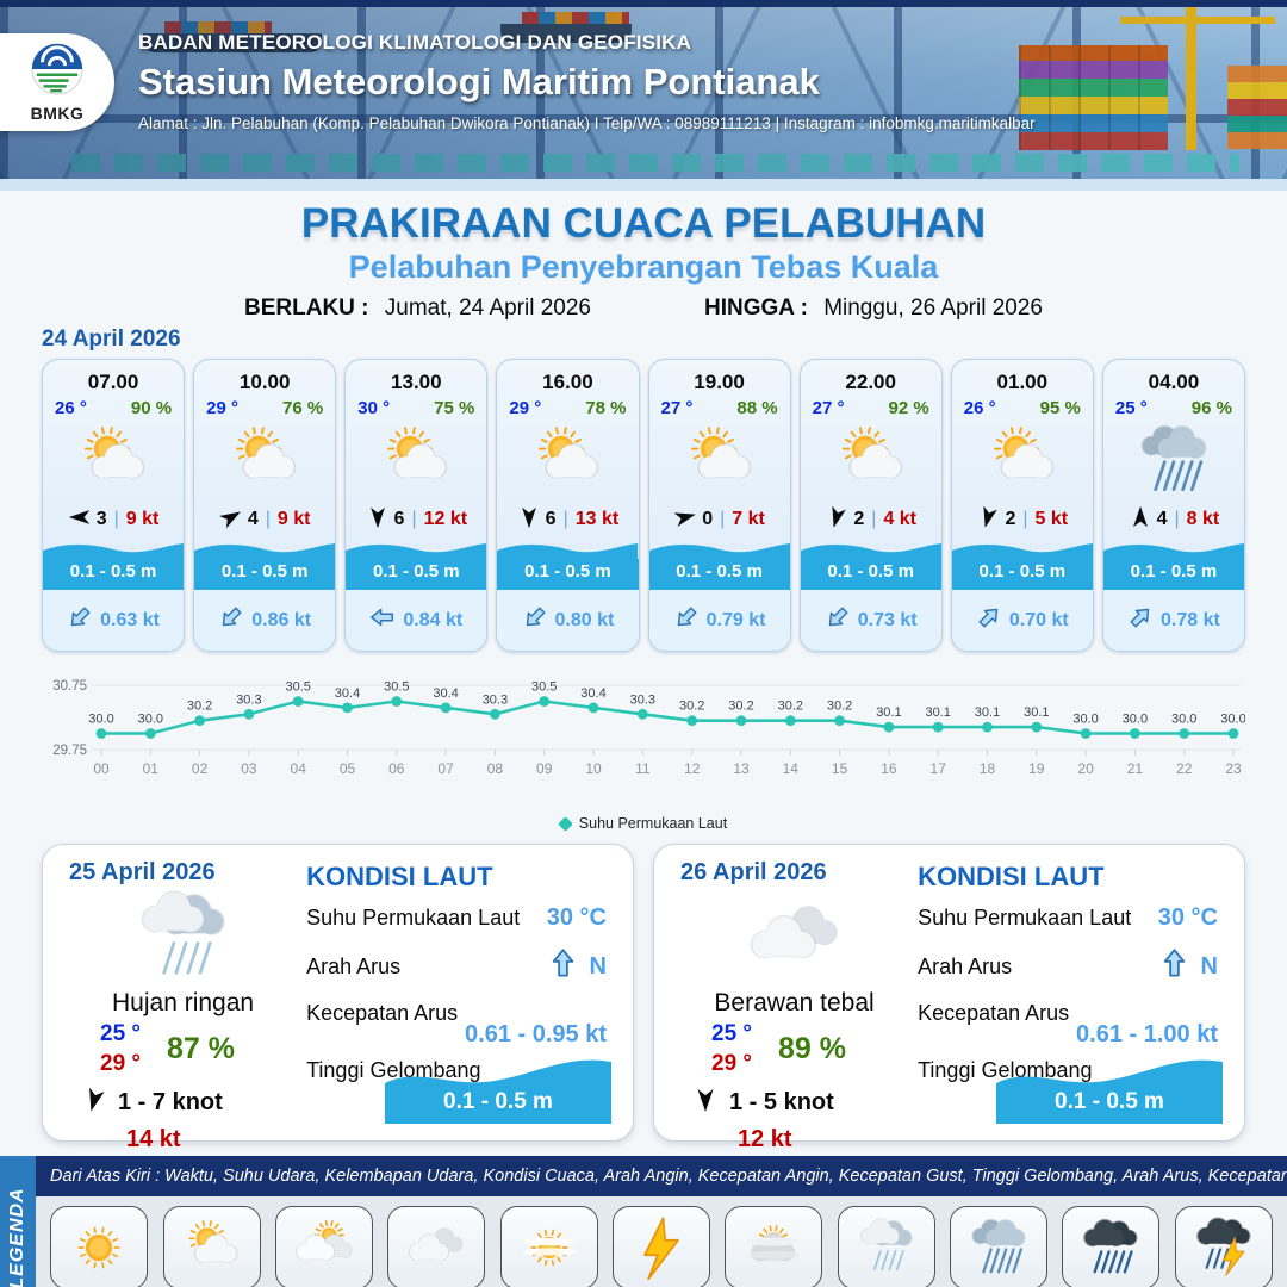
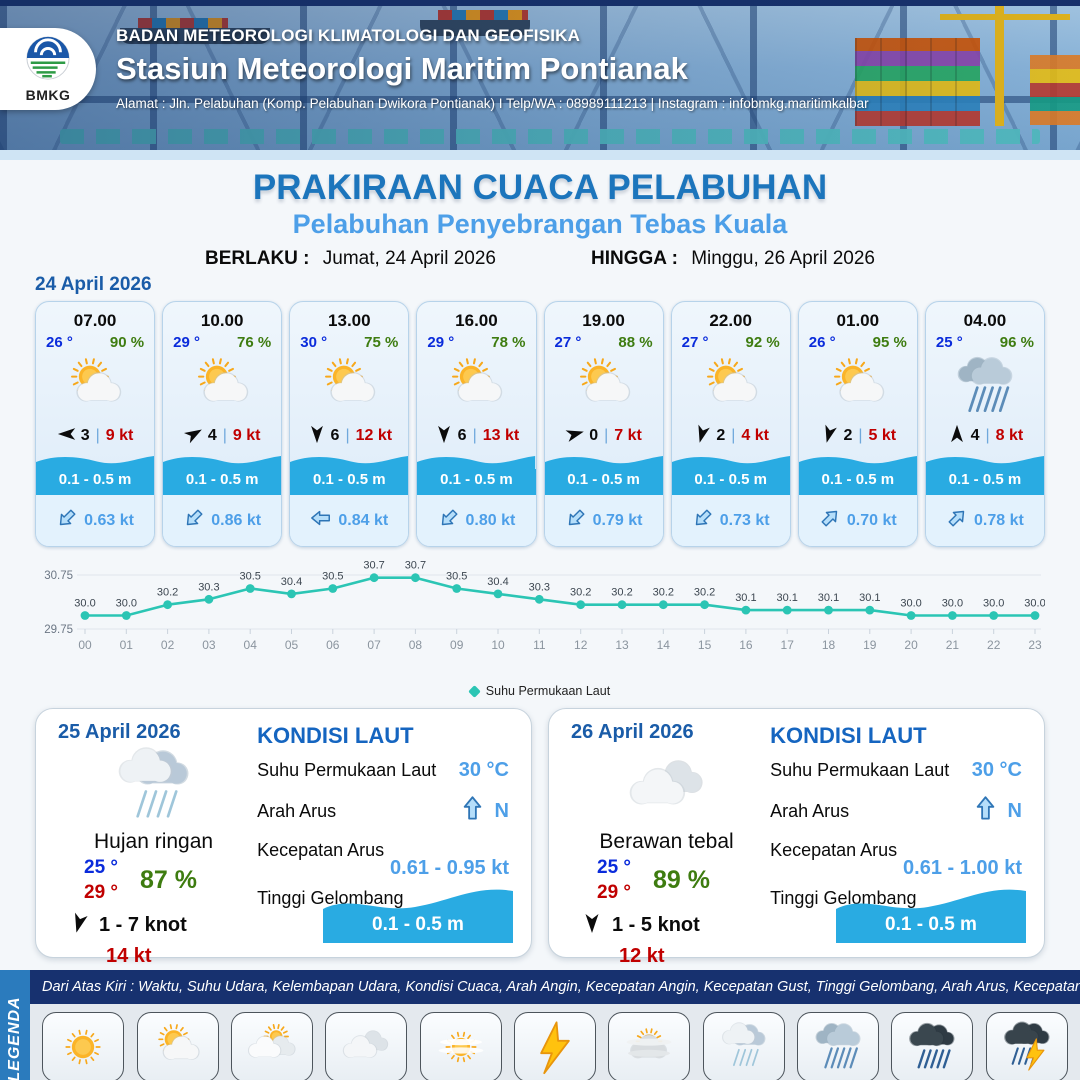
07: 30.4 -> 30.7
08: 30.3 -> 30.7
